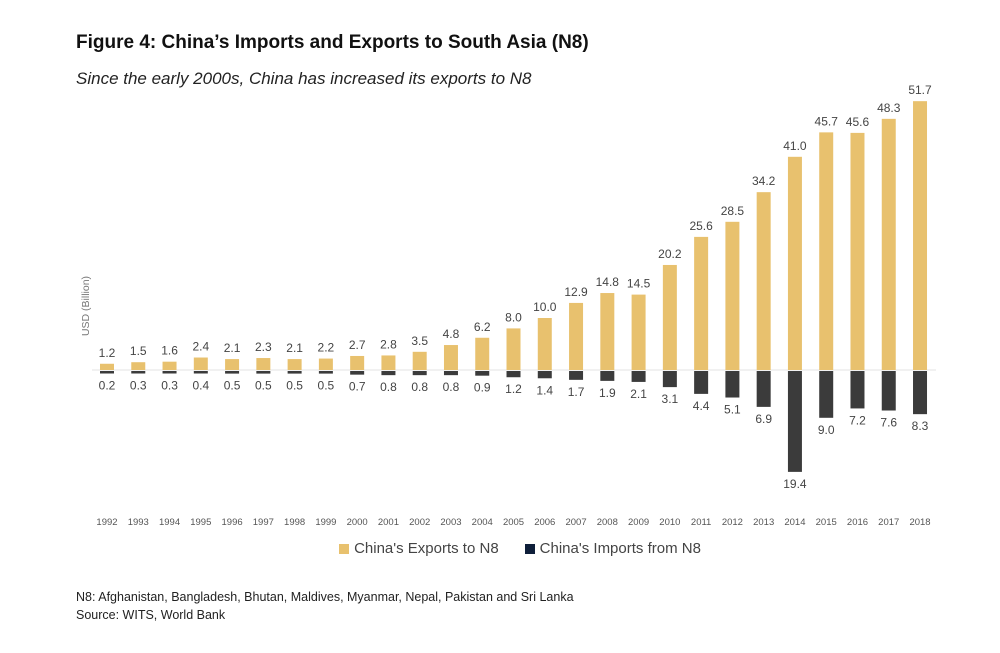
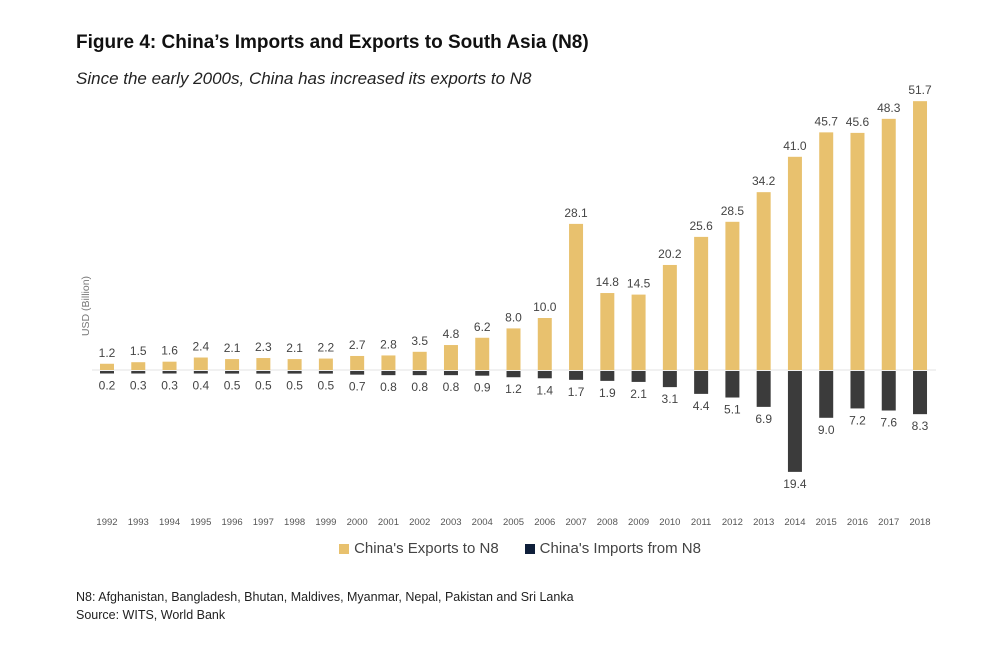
China's Exports to N8/2007: 12.9 -> 28.1
